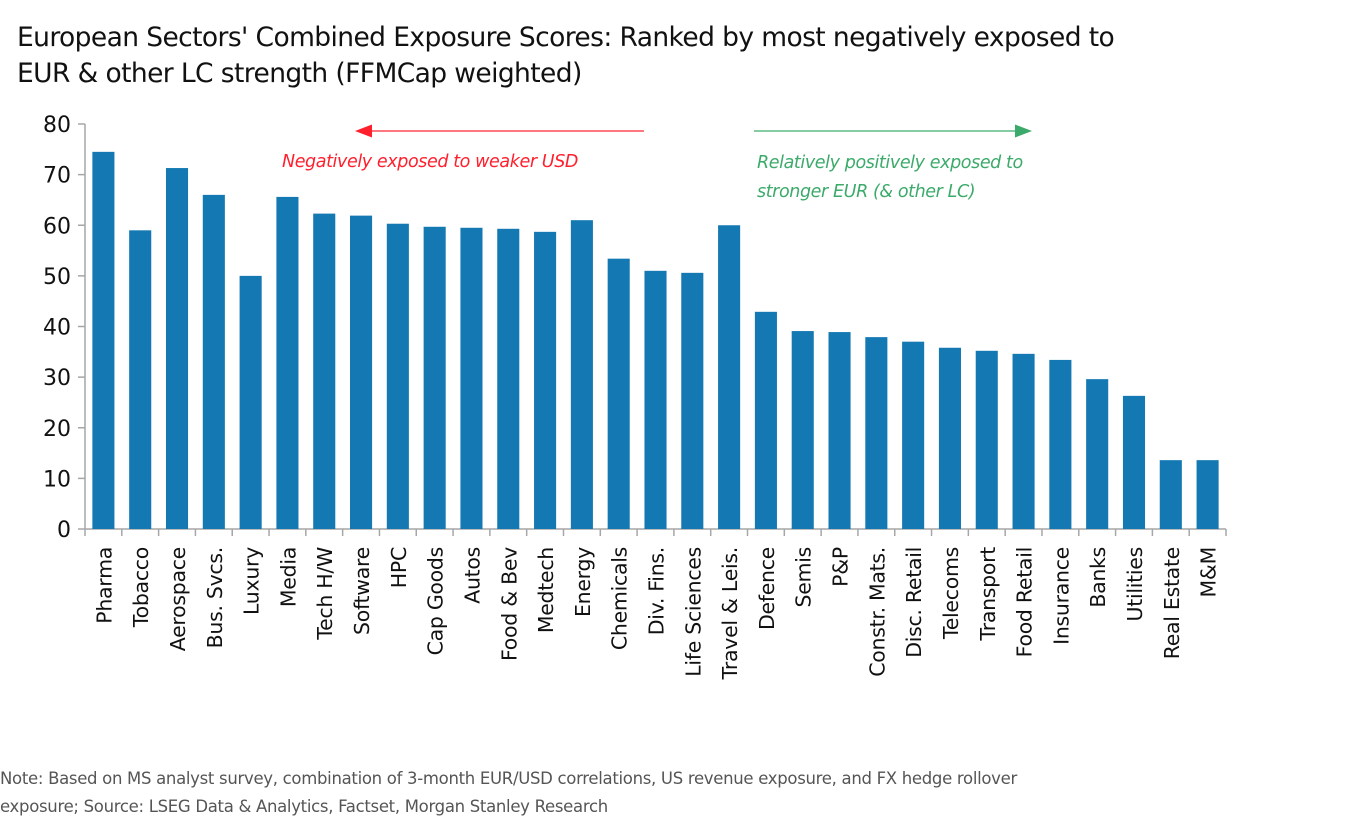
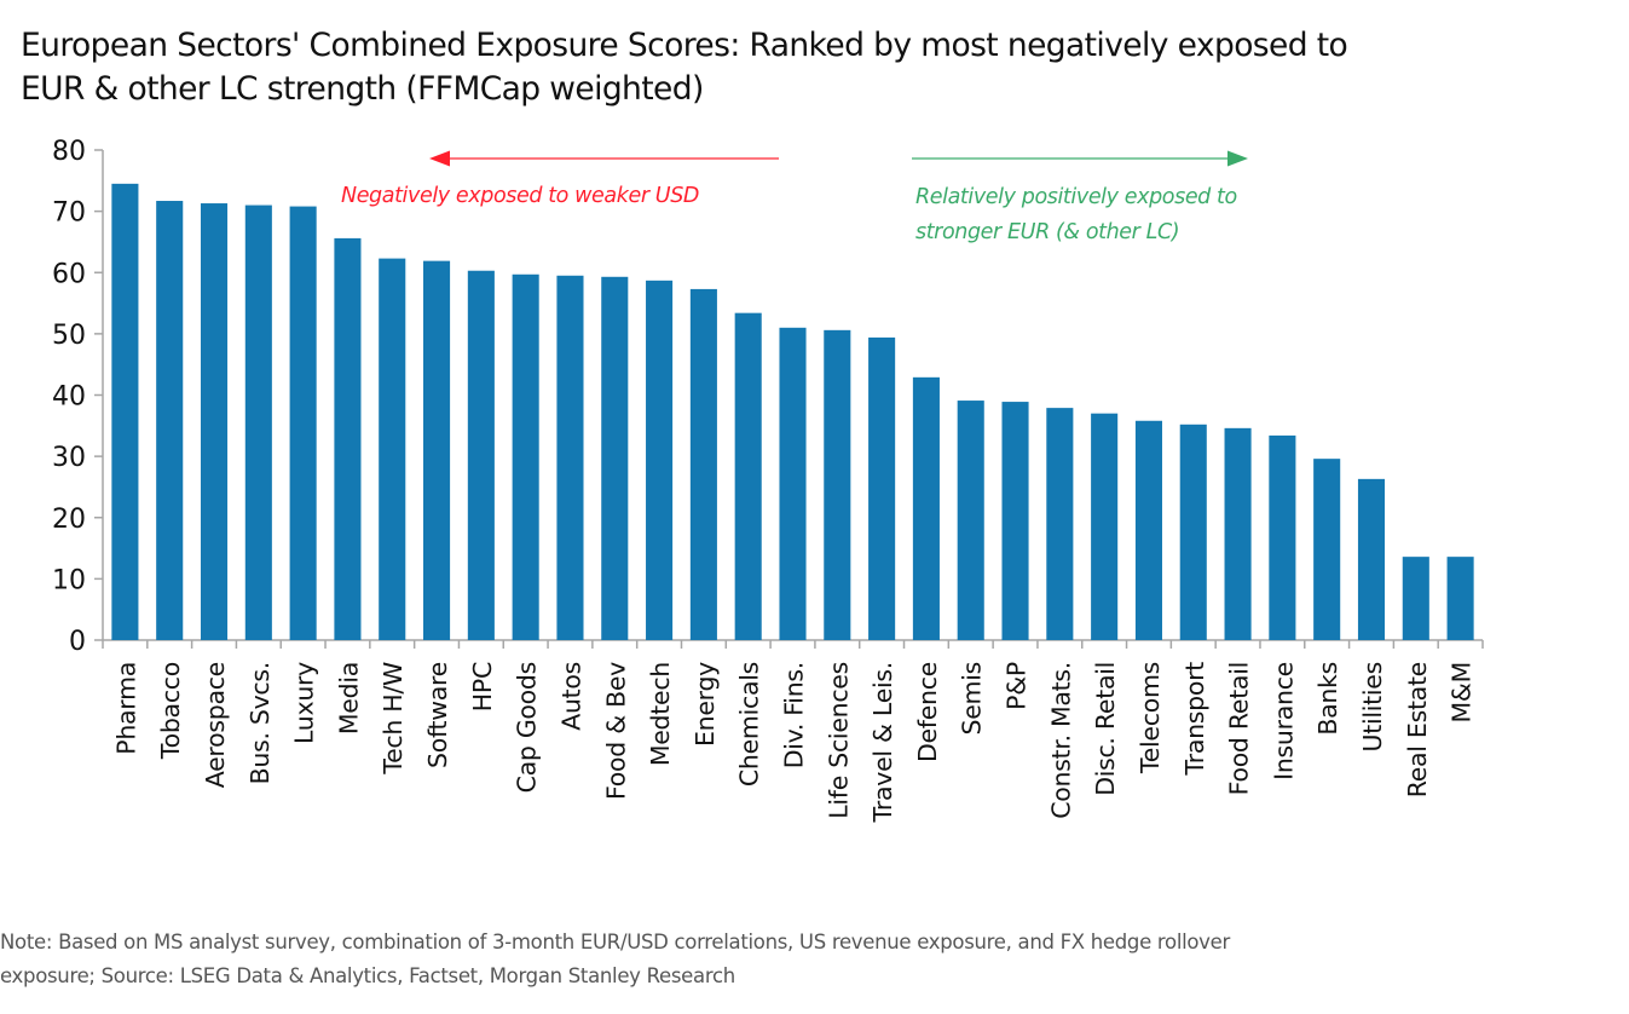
Tobacco: 59 -> 72
Bus. Svcs.: 66 -> 71
Luxury: 50 -> 71
Energy: 61 -> 57
Travel & Leis.: 60 -> 49
